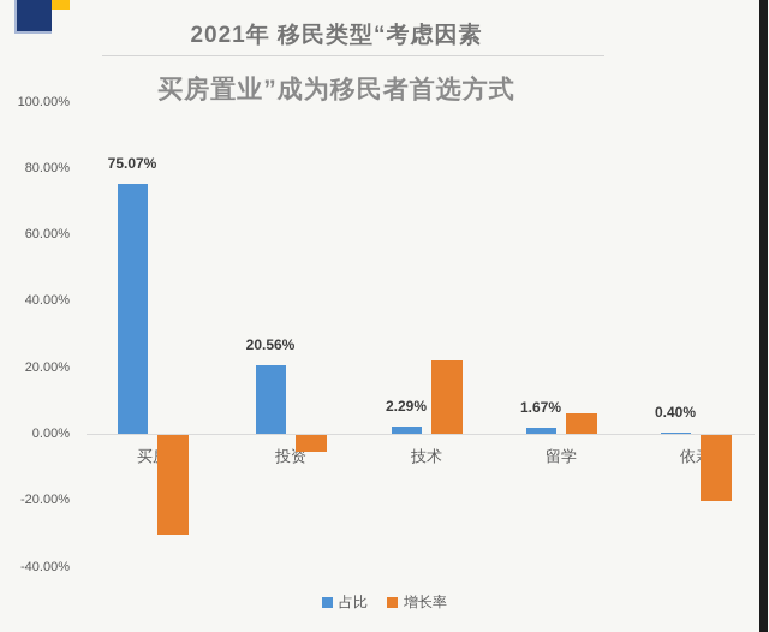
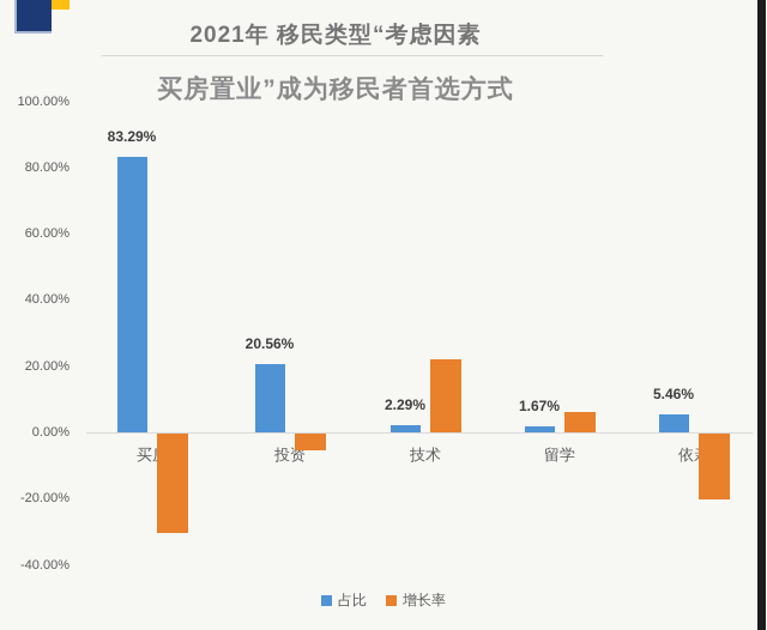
占比/买房: 75.07% -> 83.29%
占比/依亲: 0.40% -> 5.46%
